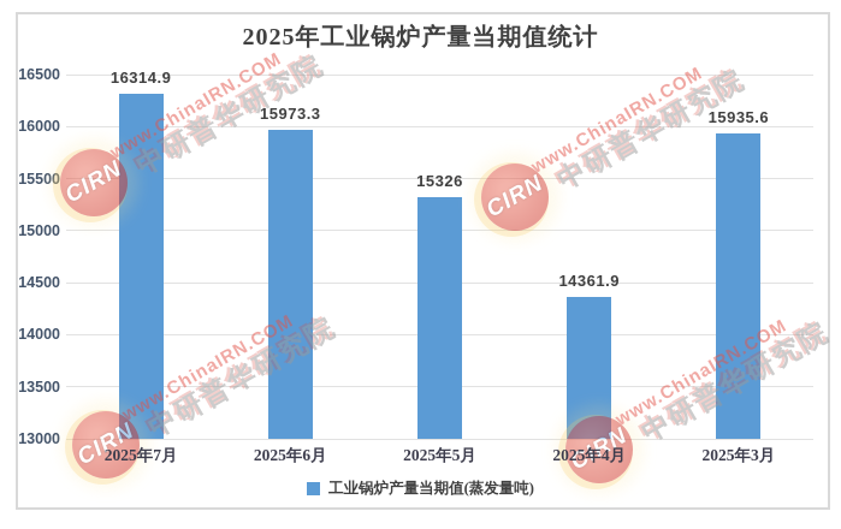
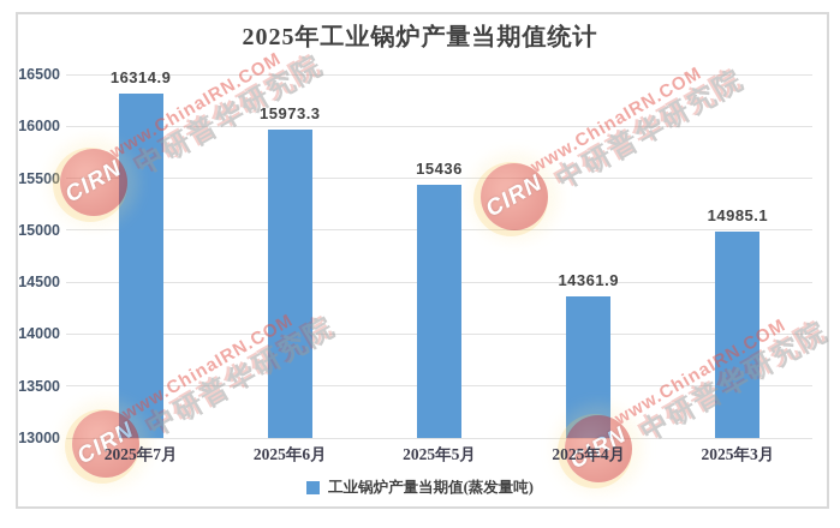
2025年5月: 15326 -> 15436
2025年3月: 15935.6 -> 14985.1
